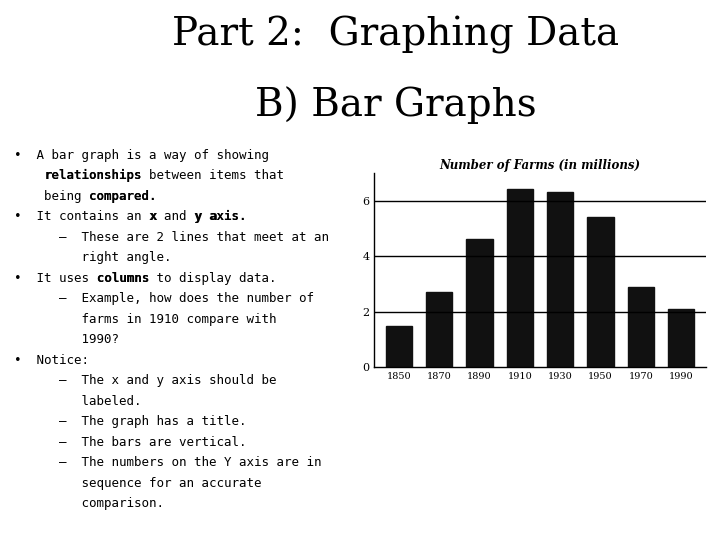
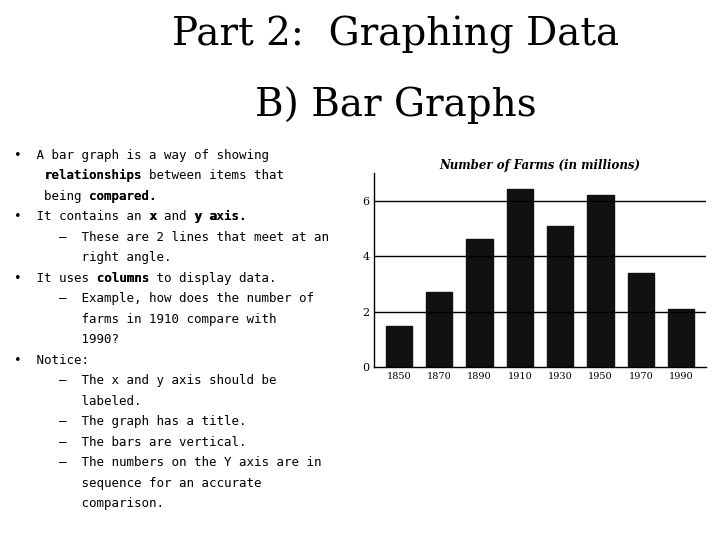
1930: 6.3 -> 5.1
1950: 5.4 -> 6.2
1970: 2.9 -> 3.4
